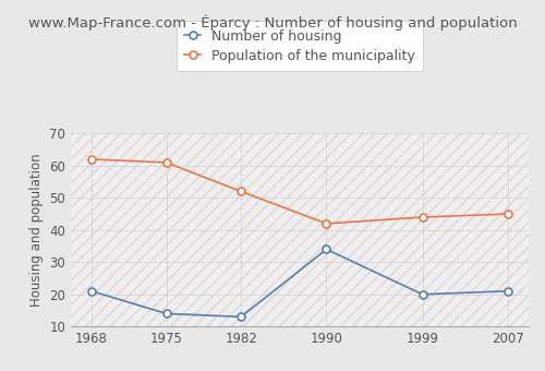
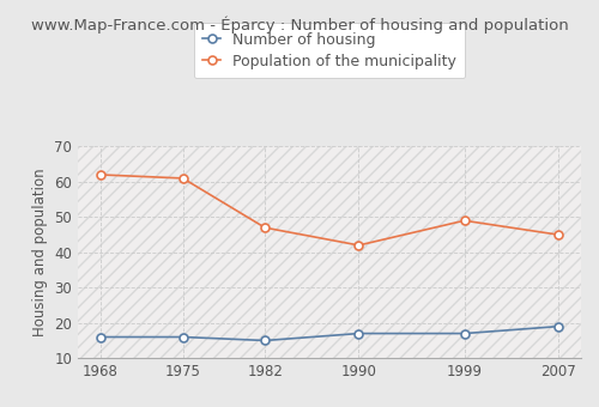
Number of housing/1968: 21 -> 16
Number of housing/1975: 14 -> 16
Number of housing/1982: 13 -> 15
Population of the municipality/1982: 52 -> 47
Number of housing/1990: 34 -> 17
Number of housing/1999: 20 -> 17
Population of the municipality/1999: 44 -> 49
Number of housing/2007: 21 -> 19
